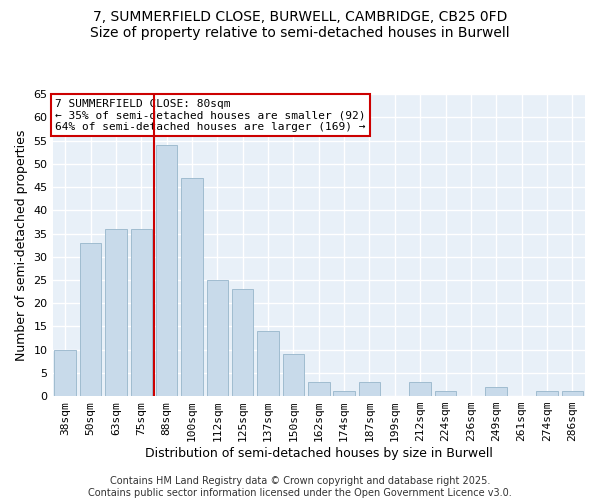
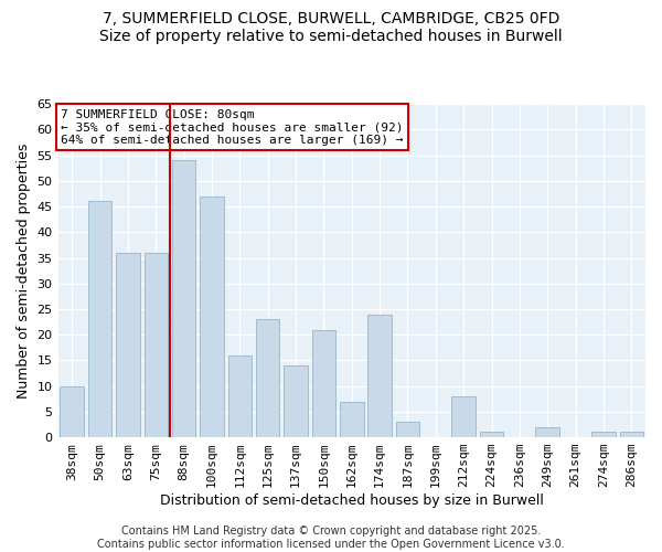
50sqm: 33 -> 46
112sqm: 25 -> 16
150sqm: 9 -> 21
162sqm: 3 -> 7
174sqm: 1 -> 24
212sqm: 3 -> 8
